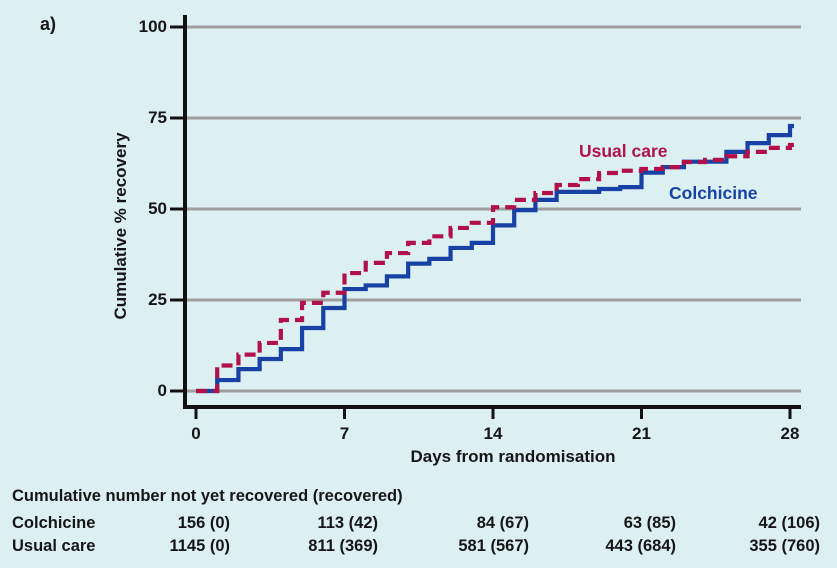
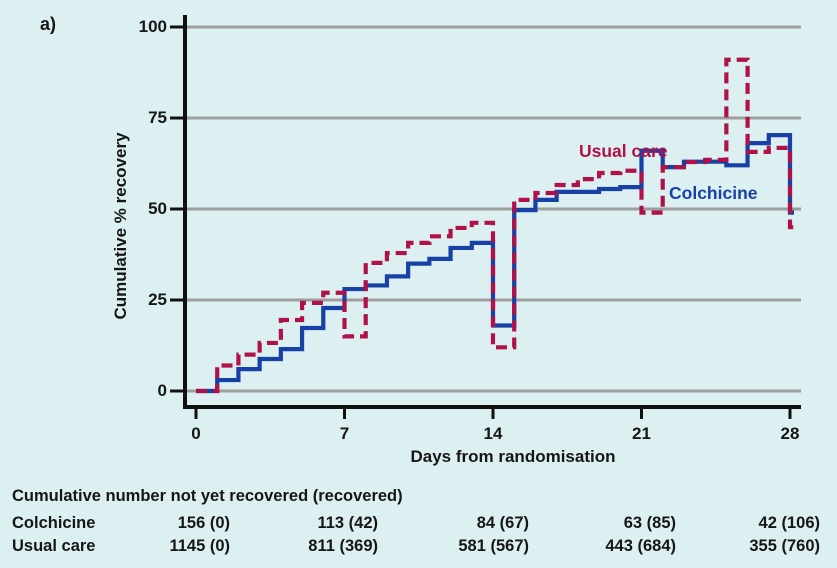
Usual care/7: 32 -> 15
Colchicine/14: 46 -> 18
Usual care/14: 50 -> 12
Colchicine/21: 60 -> 66
Usual care/21: 61 -> 49
Colchicine/25: 66 -> 62
Usual care/25: 64 -> 91
Colchicine/28: 73 -> 49
Usual care/28: 68 -> 45
